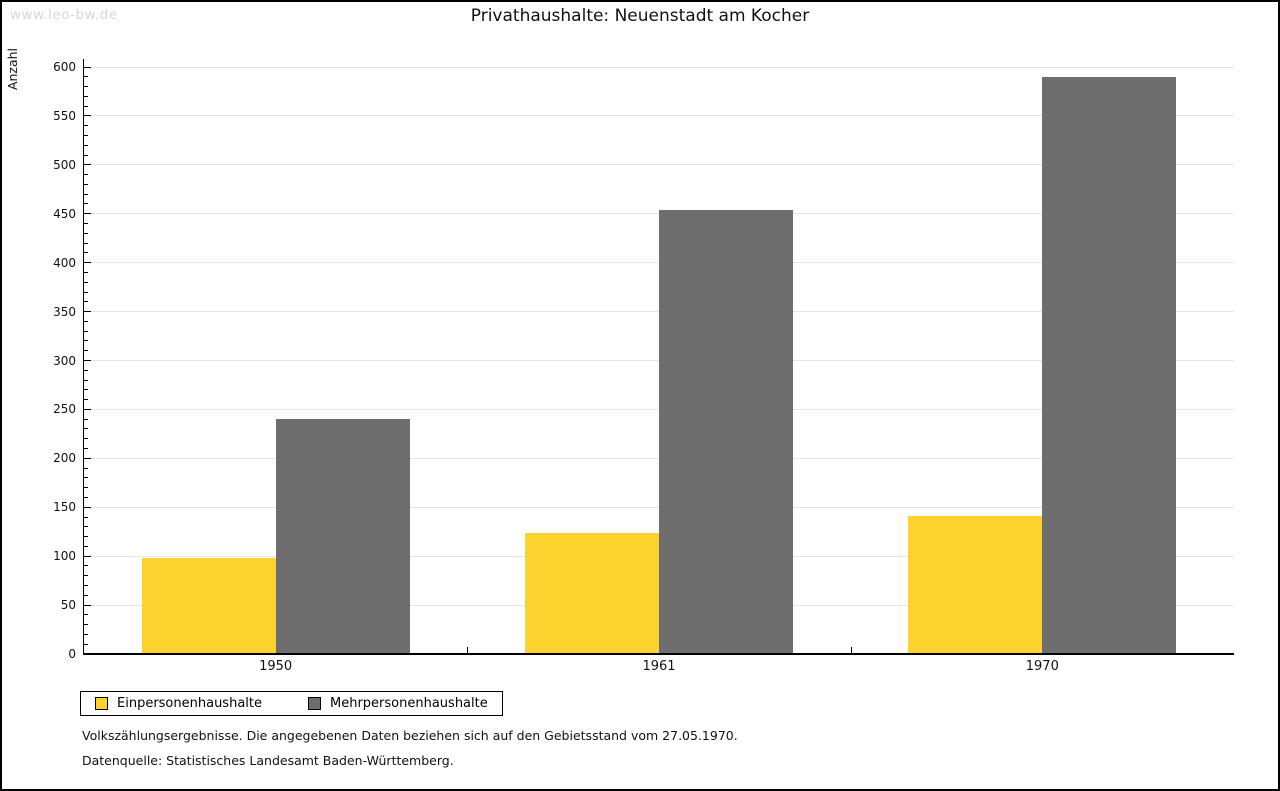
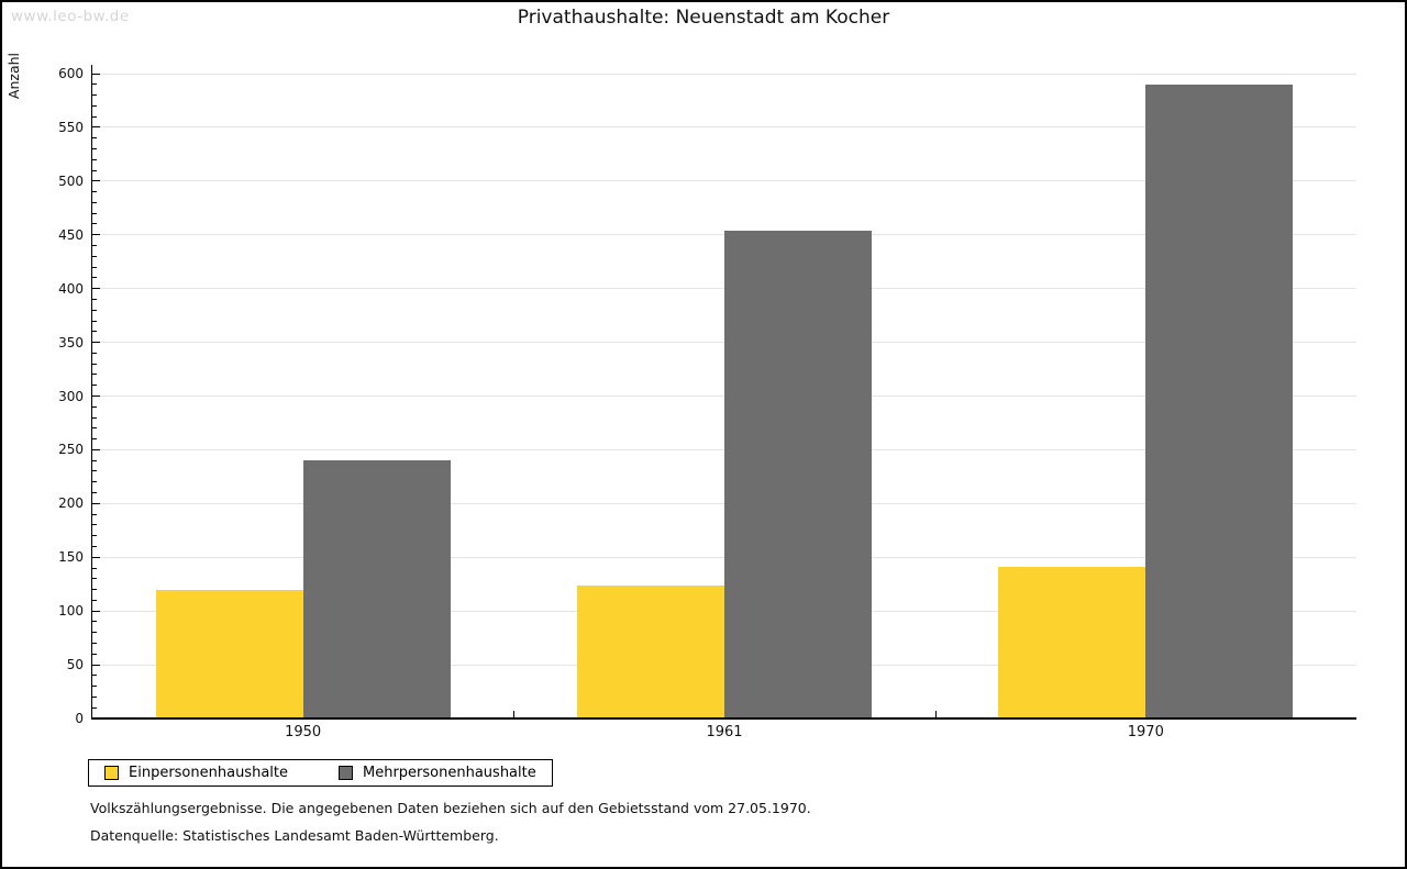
Einpersonenhaushalte/1950: 100 -> 120
